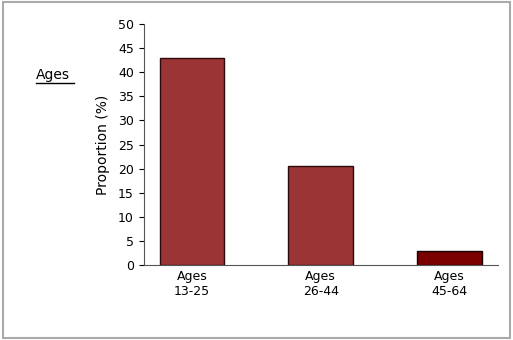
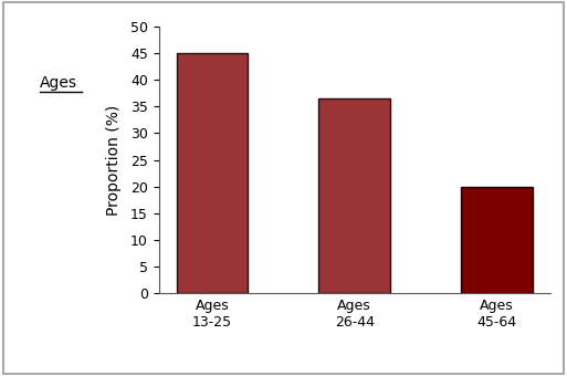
Ages 13-25: 43.0 -> 45.0
Ages 26-44: 20.5 -> 36.5
Ages 45-64: 3.0 -> 20.0
